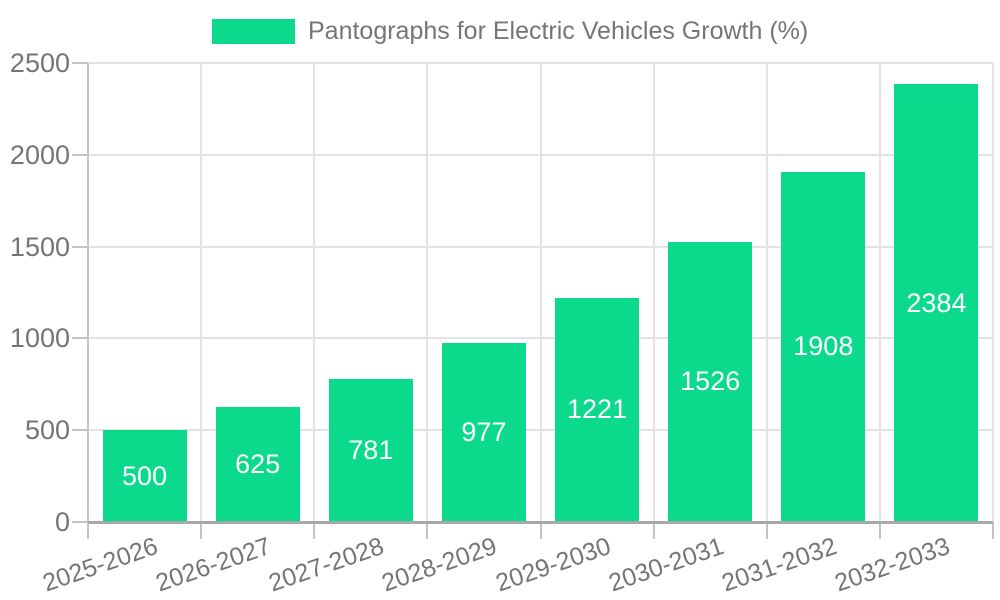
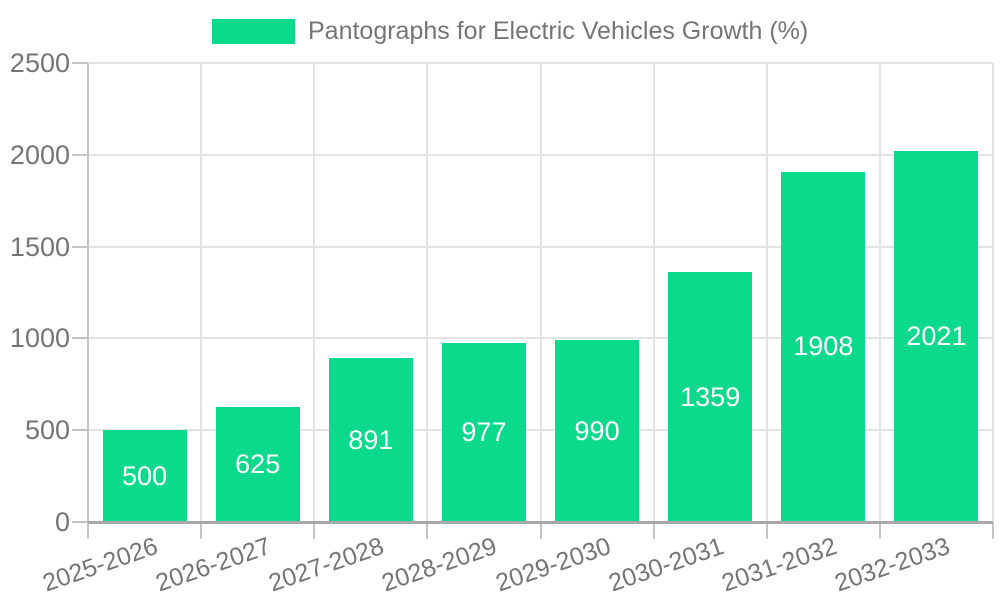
2027-2028: 781 -> 891
2029-2030: 1221 -> 990
2030-2031: 1526 -> 1359
2032-2033: 2384 -> 2021
